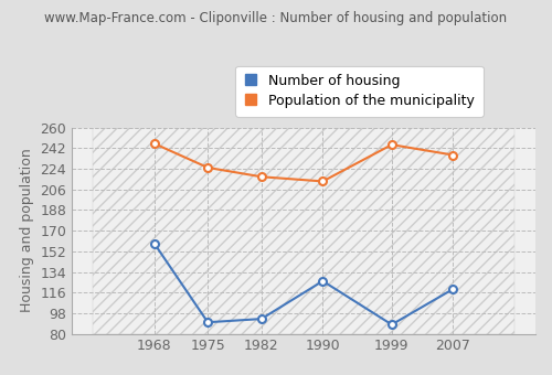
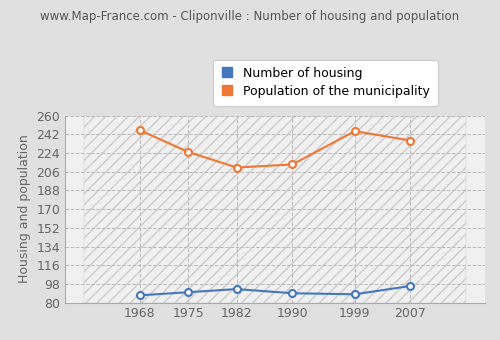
Number of housing/1968: 159 -> 87
Population of the municipality/1982: 217 -> 210
Number of housing/1990: 126 -> 89
Number of housing/2007: 119 -> 96
